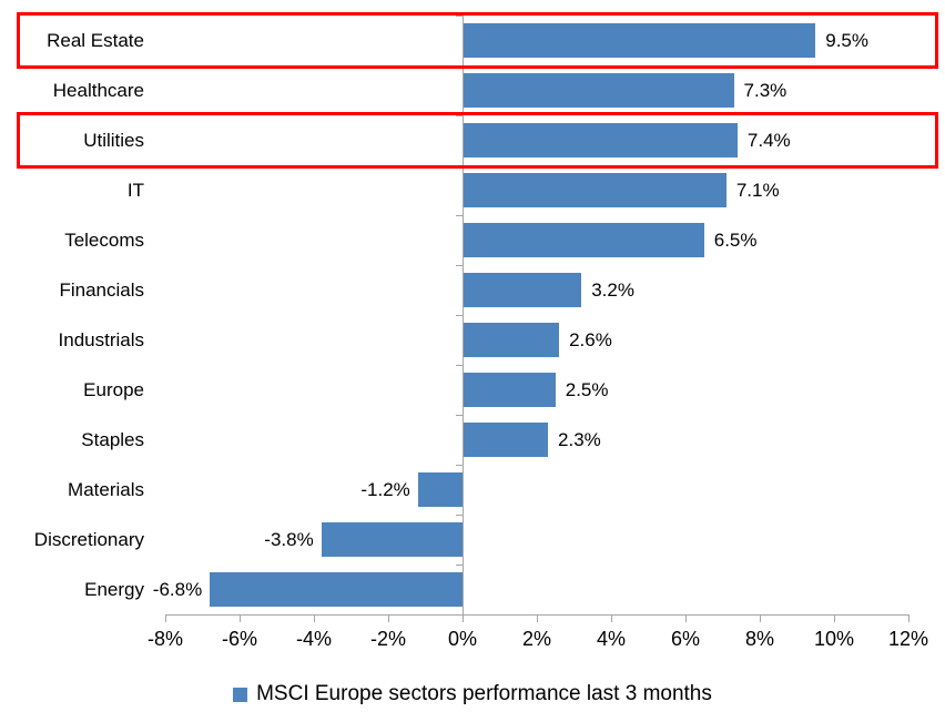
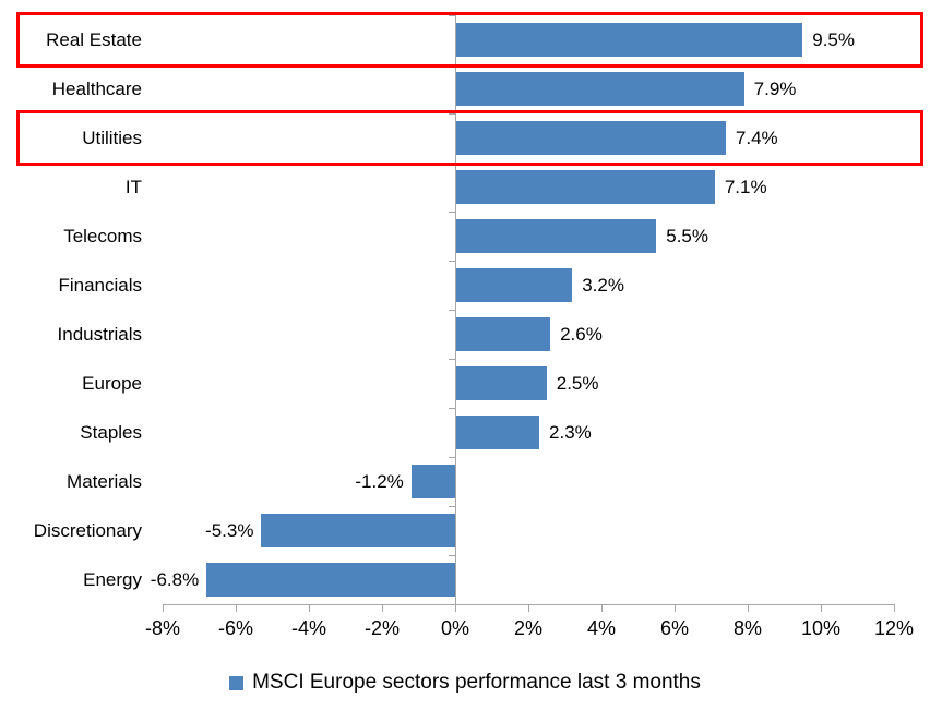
Healthcare: 7.3% -> 7.9%
Telecoms: 6.5% -> 5.5%
Discretionary: -3.8% -> -5.3%
